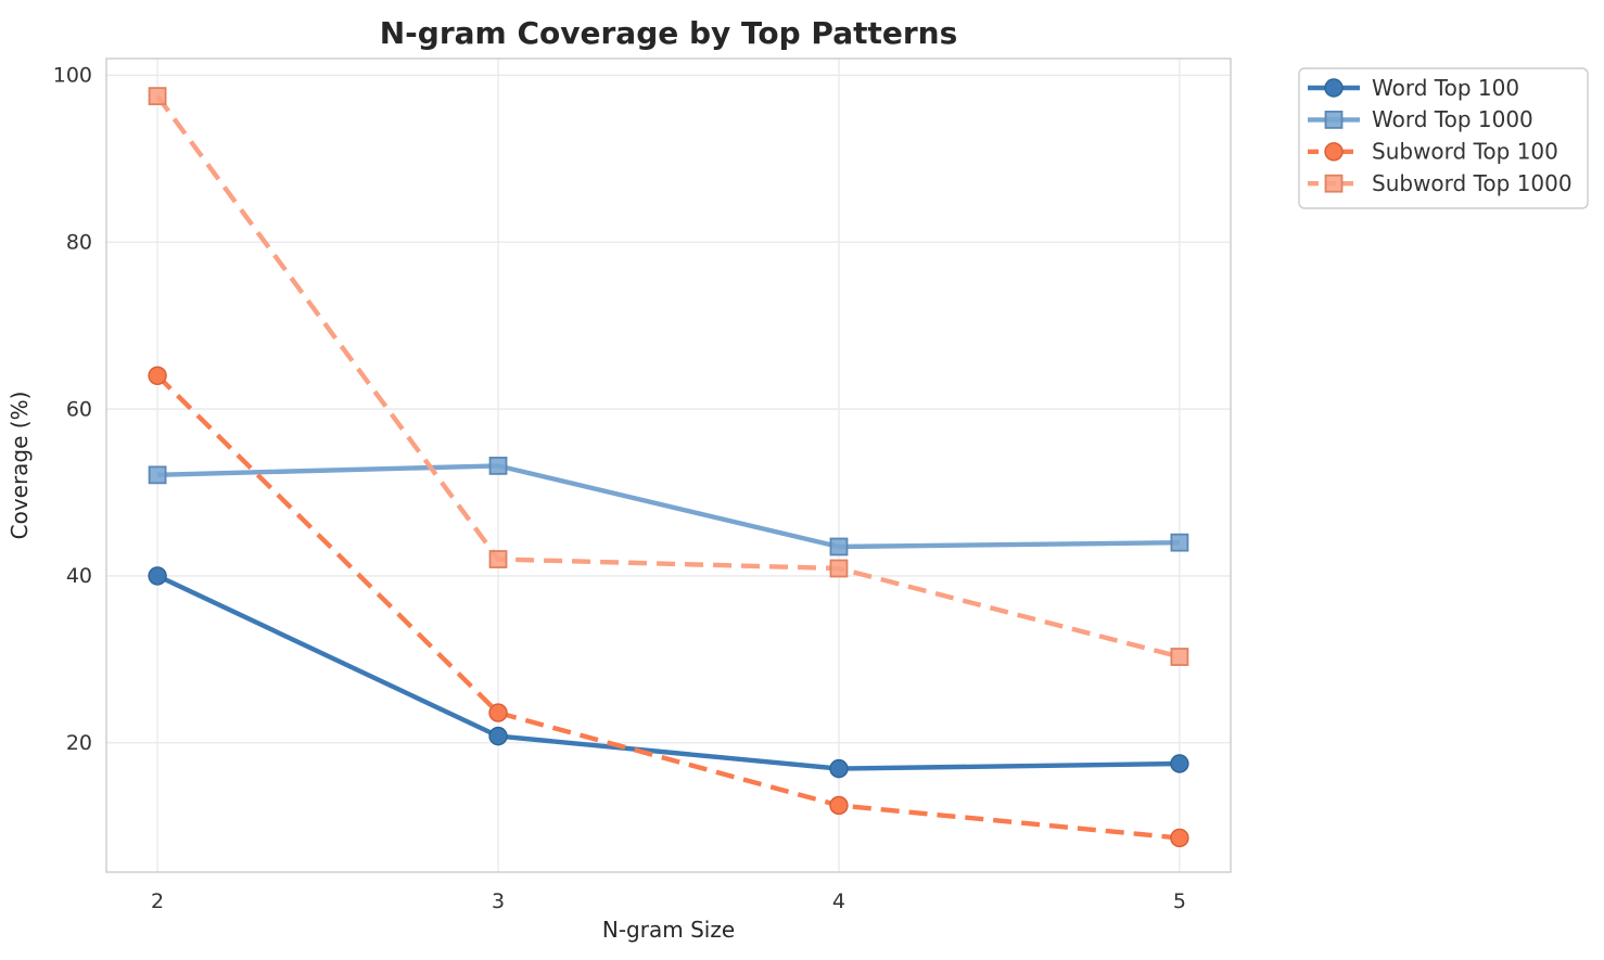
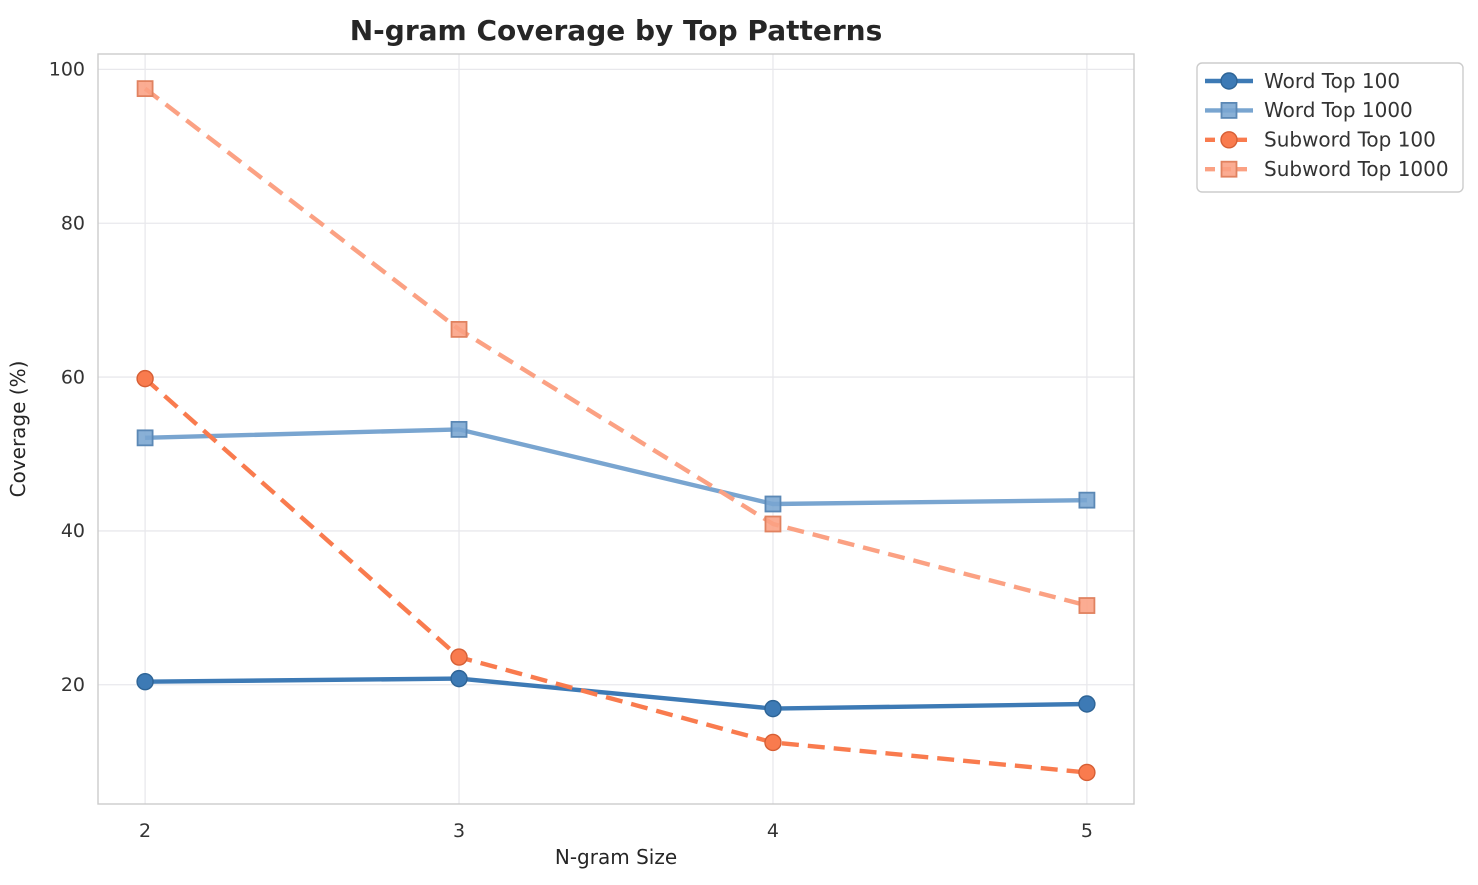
Word Top 100/2: 40 -> 20
Subword Top 100/2: 64 -> 60
Subword Top 1000/3: 42 -> 66
